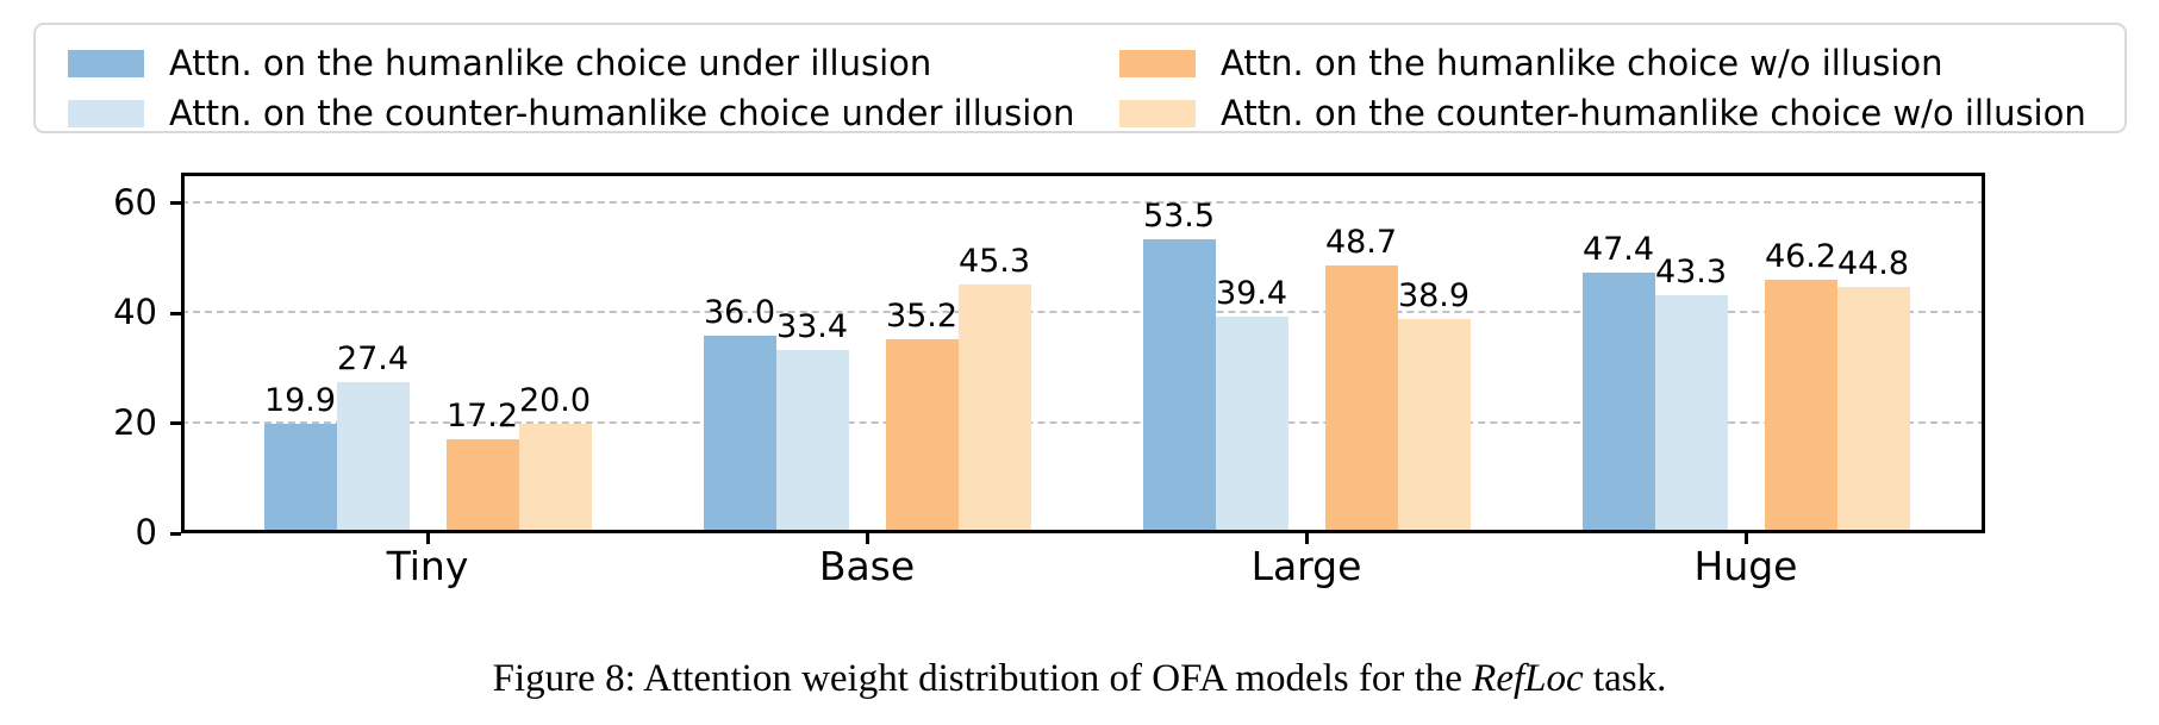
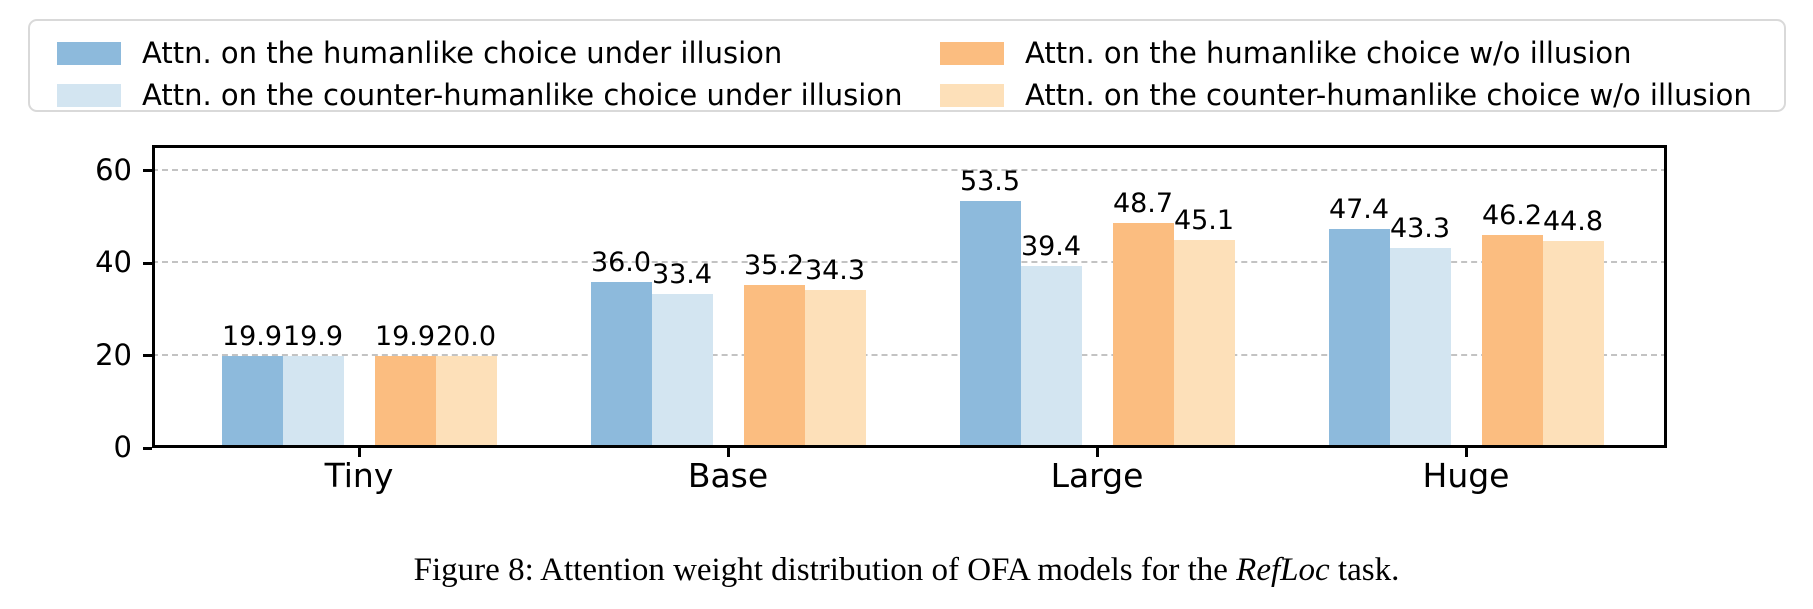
Attn. on the counter-humanlike choice under illusion/Tiny: 27.4 -> 19.9
Attn. on the humanlike choice w/o illusion/Tiny: 17.2 -> 19.9
Attn. on the counter-humanlike choice w/o illusion/Base: 45.3 -> 34.3
Attn. on the counter-humanlike choice w/o illusion/Large: 38.9 -> 45.1
